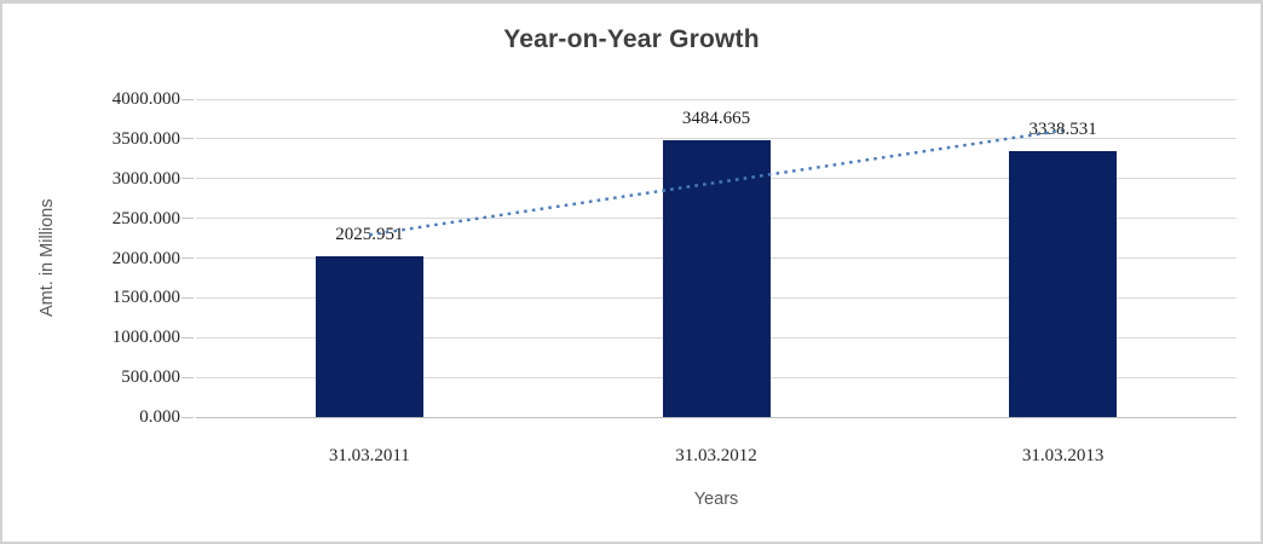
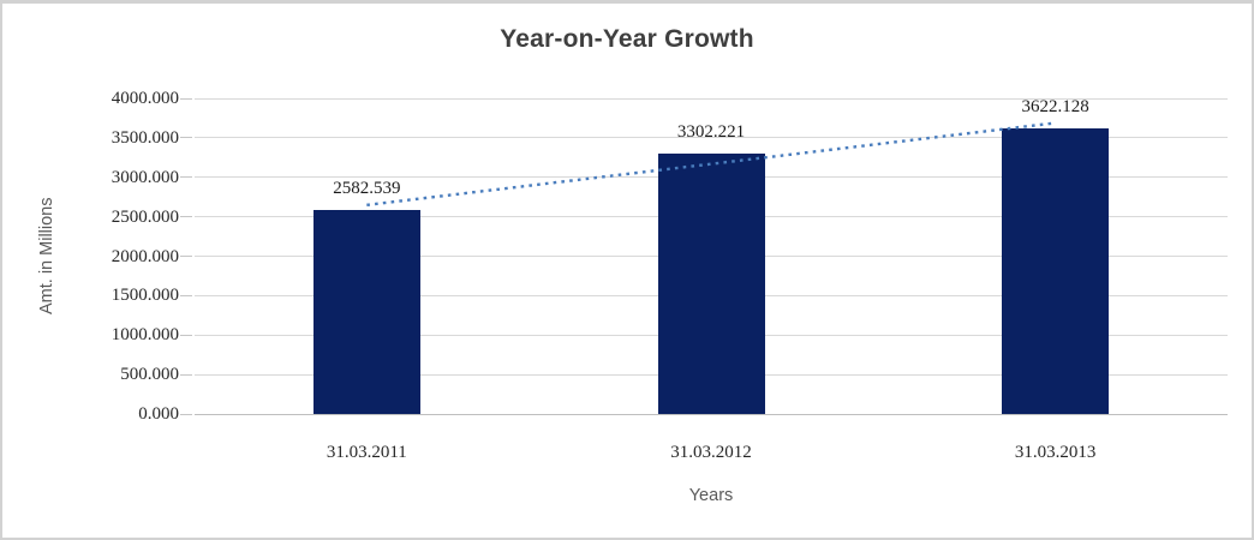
31.03.2011: 2025.951 -> 2582.539
31.03.2012: 3484.665 -> 3302.221
31.03.2013: 3338.531 -> 3622.128
